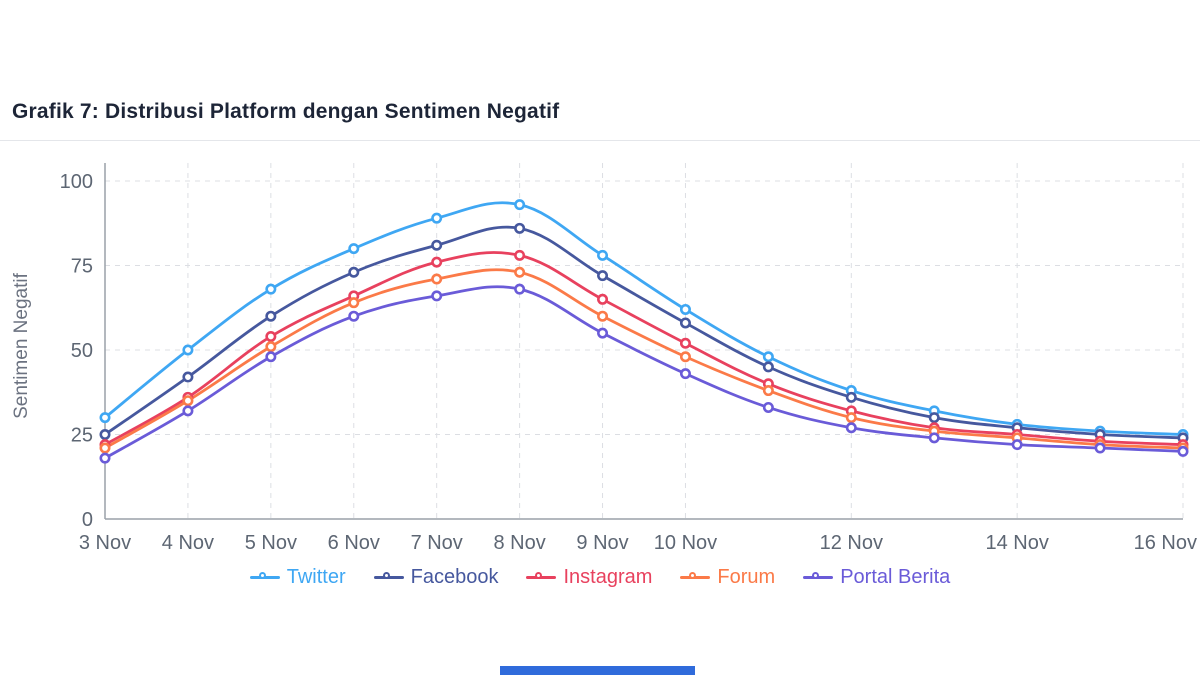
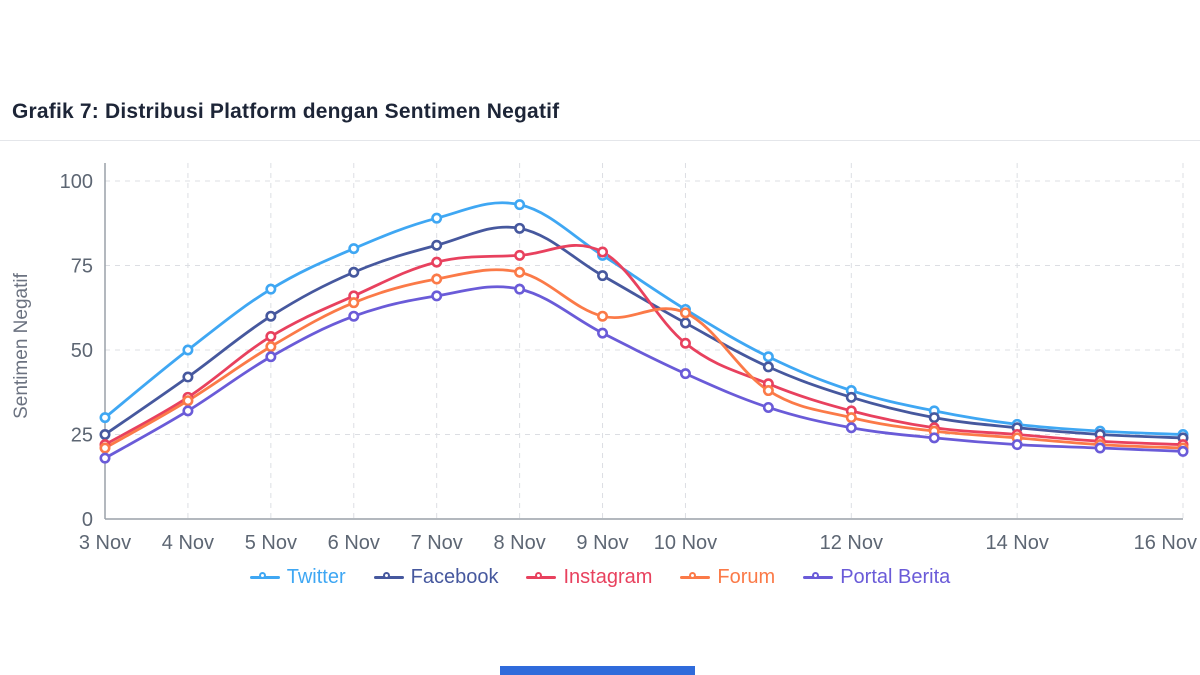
Instagram/9 Nov: 65 -> 79
Forum/10 Nov: 48 -> 61
